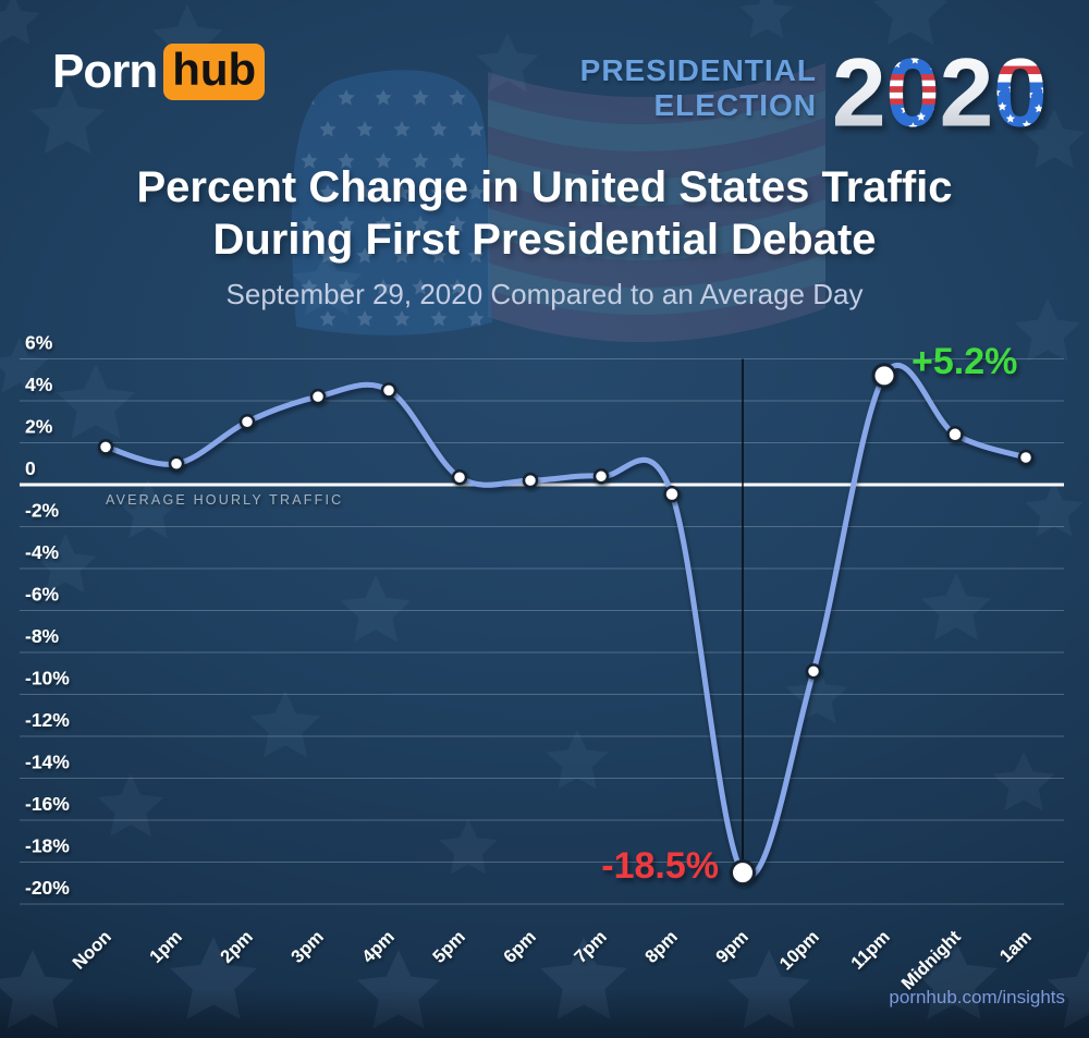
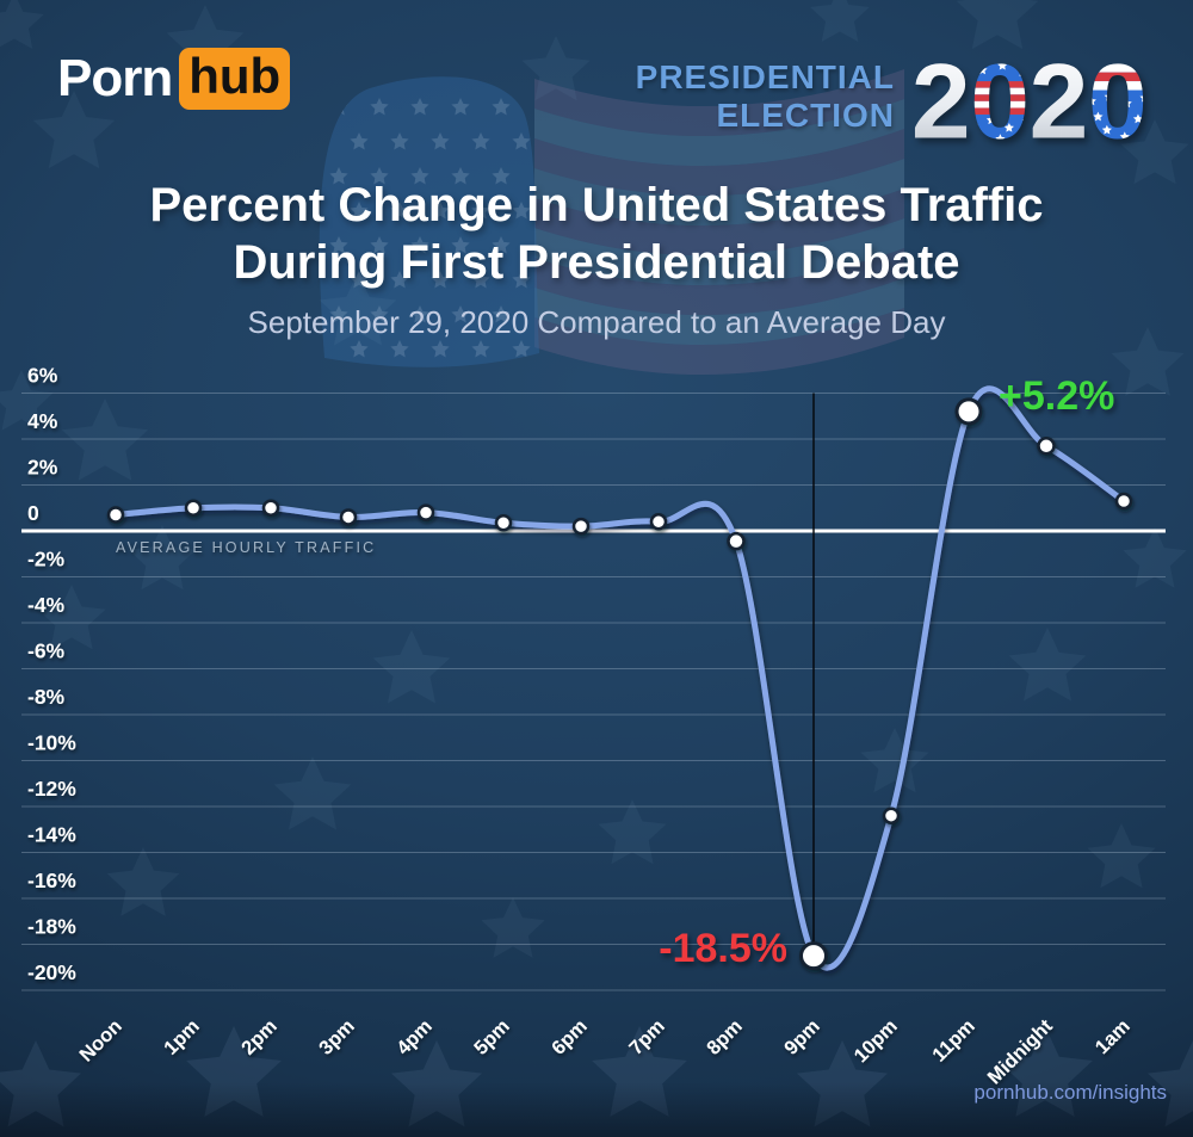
Noon: 1.8% -> 0.7%
2pm: 3.0% -> 1.0%
3pm: 4.2% -> 0.6%
4pm: 4.5% -> 0.8%
10pm: -8.9% -> -12.4%
Midnight: 2.4% -> 3.7%
